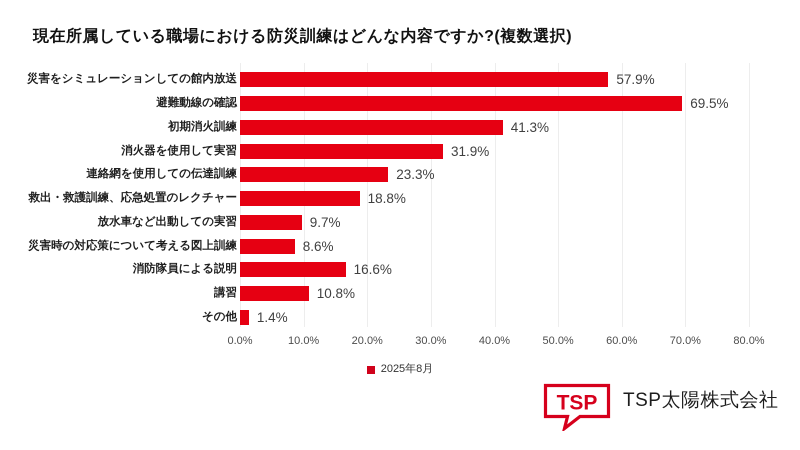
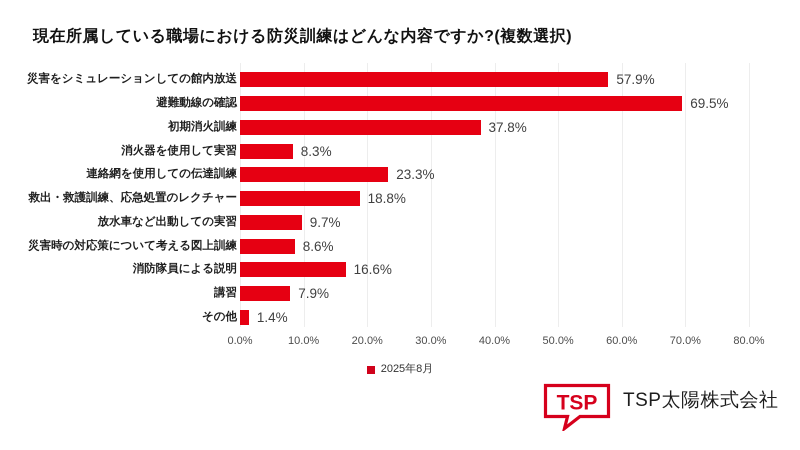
初期消火訓練: 41.3% -> 37.8%
消火器を使用して実習: 31.9% -> 8.3%
講習: 10.8% -> 7.9%
